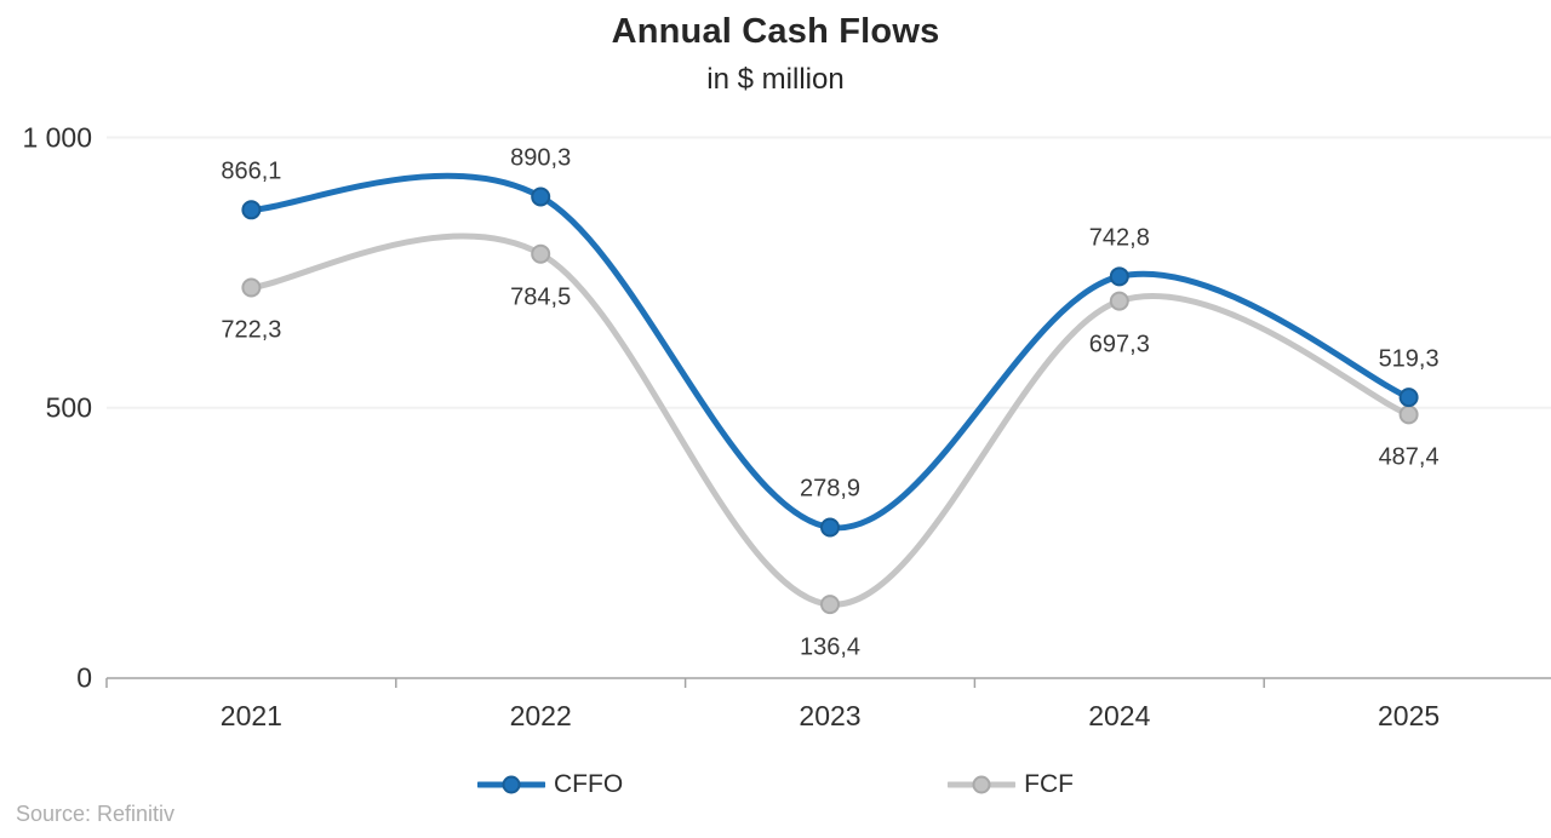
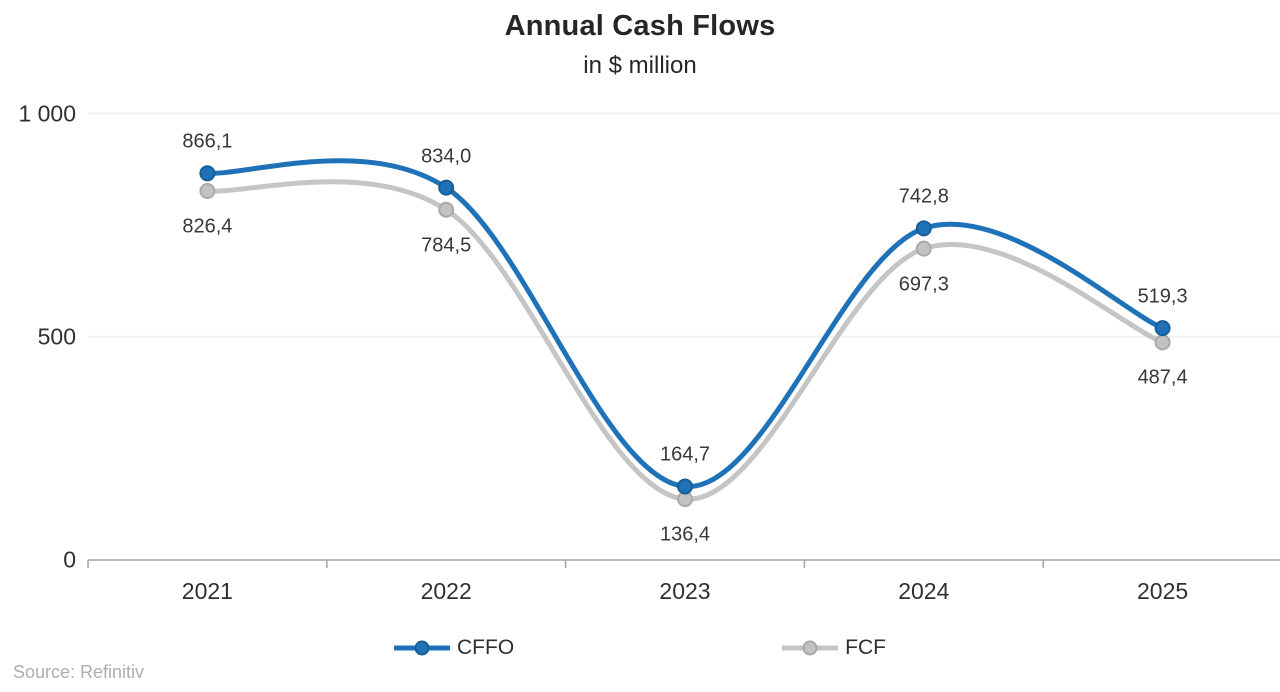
FCF/2021: 722,3 -> 826,4
CFFO/2022: 890,3 -> 834,0
CFFO/2023: 278,9 -> 164,7
